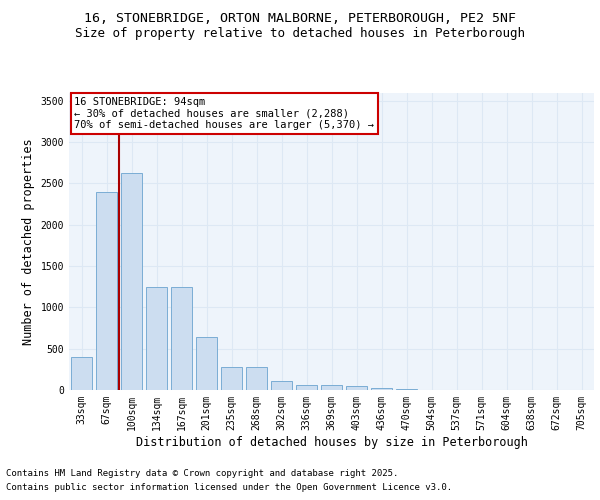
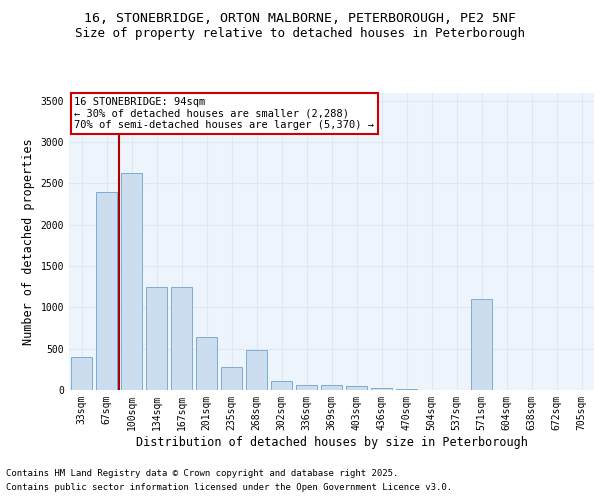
268sqm: 280 -> 480
571sqm: 0 -> 1100
